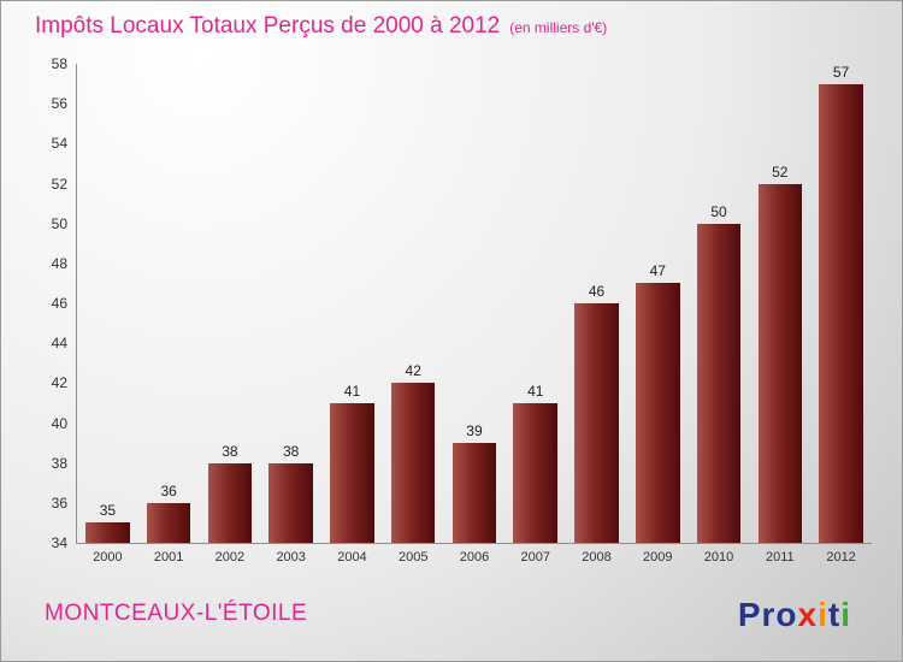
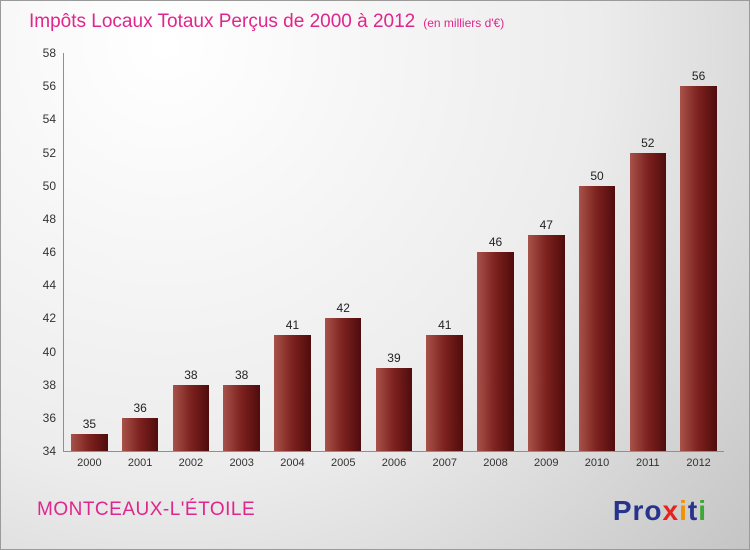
2012: 57 -> 56
